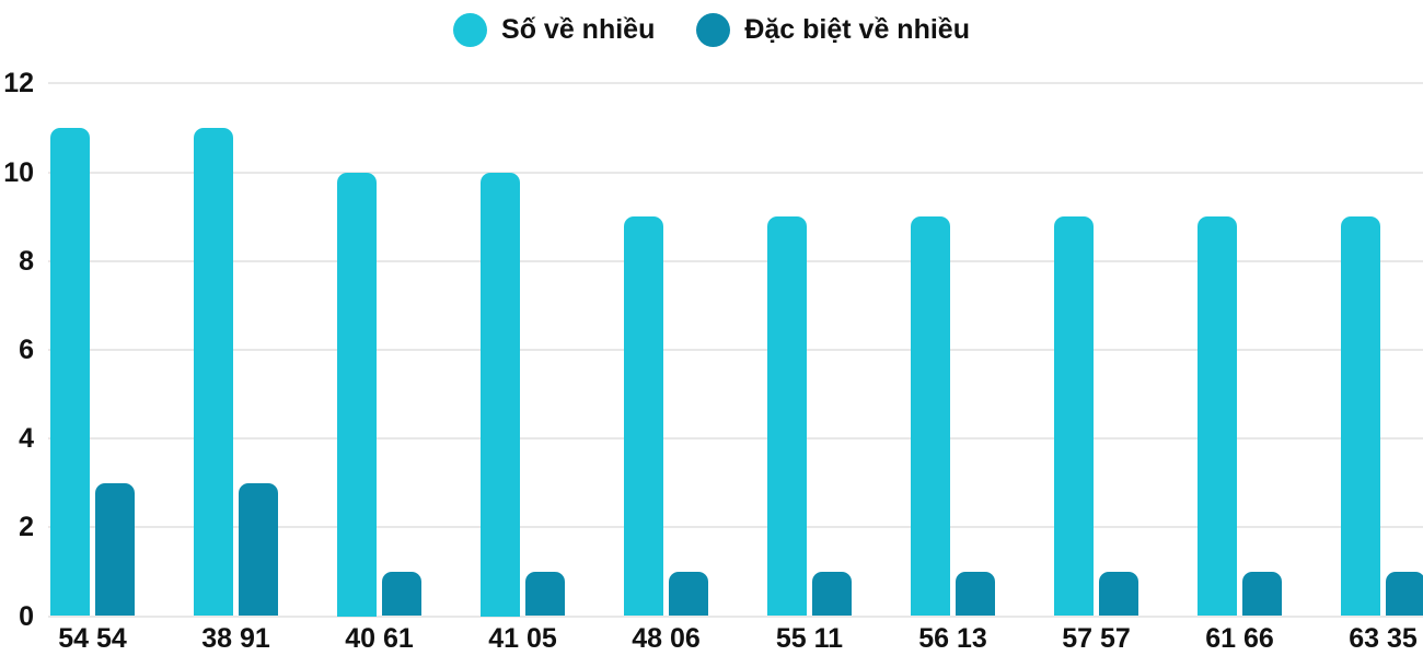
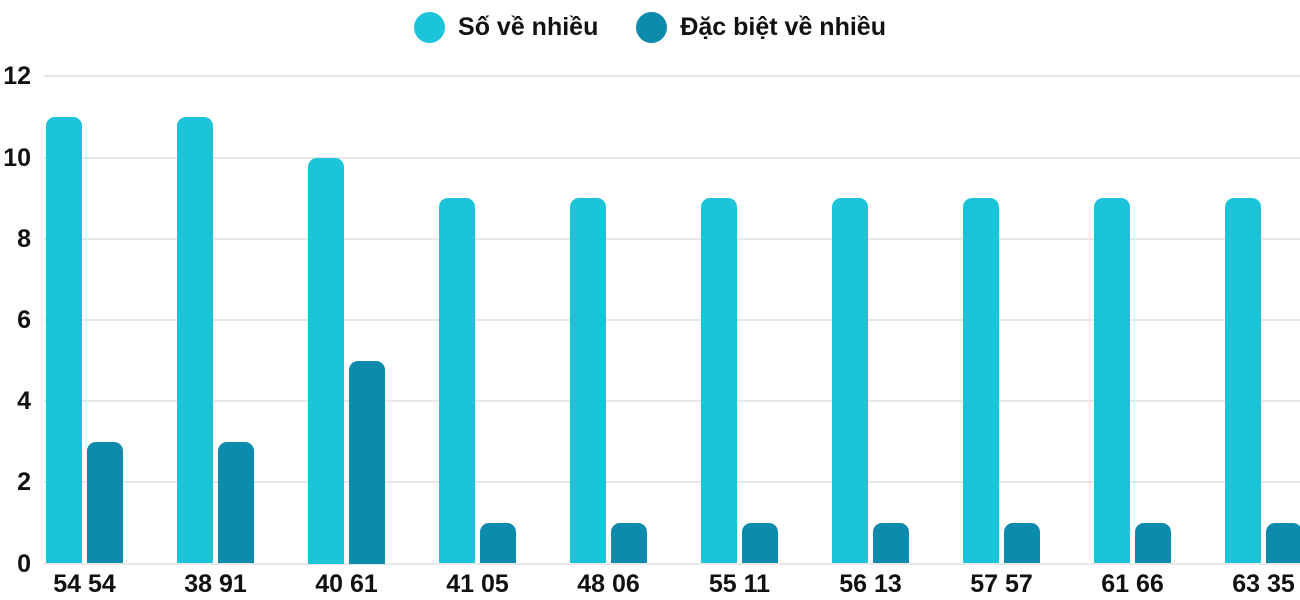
Đặc biệt về nhiều/40 61: 1 -> 5
Số về nhiều/41 05: 10 -> 9
